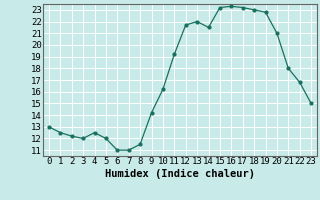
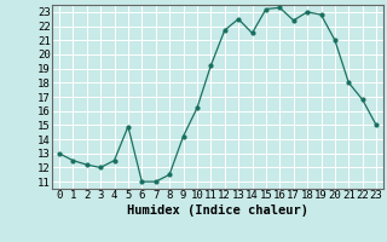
5: 12.0 -> 14.9
13: 22.0 -> 22.5
17: 23.2 -> 22.4
